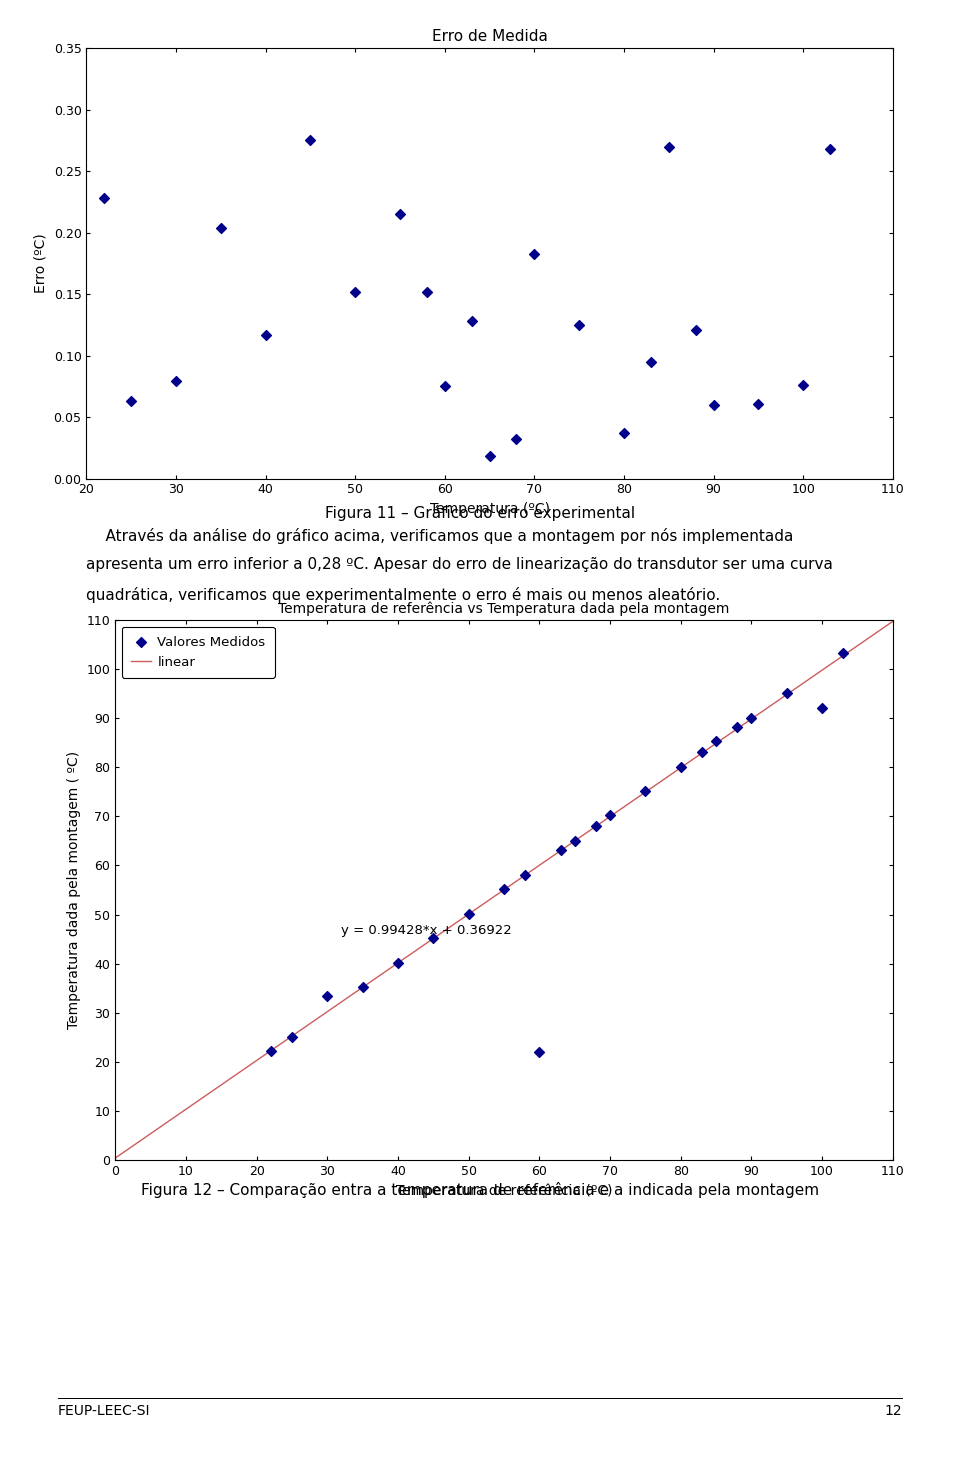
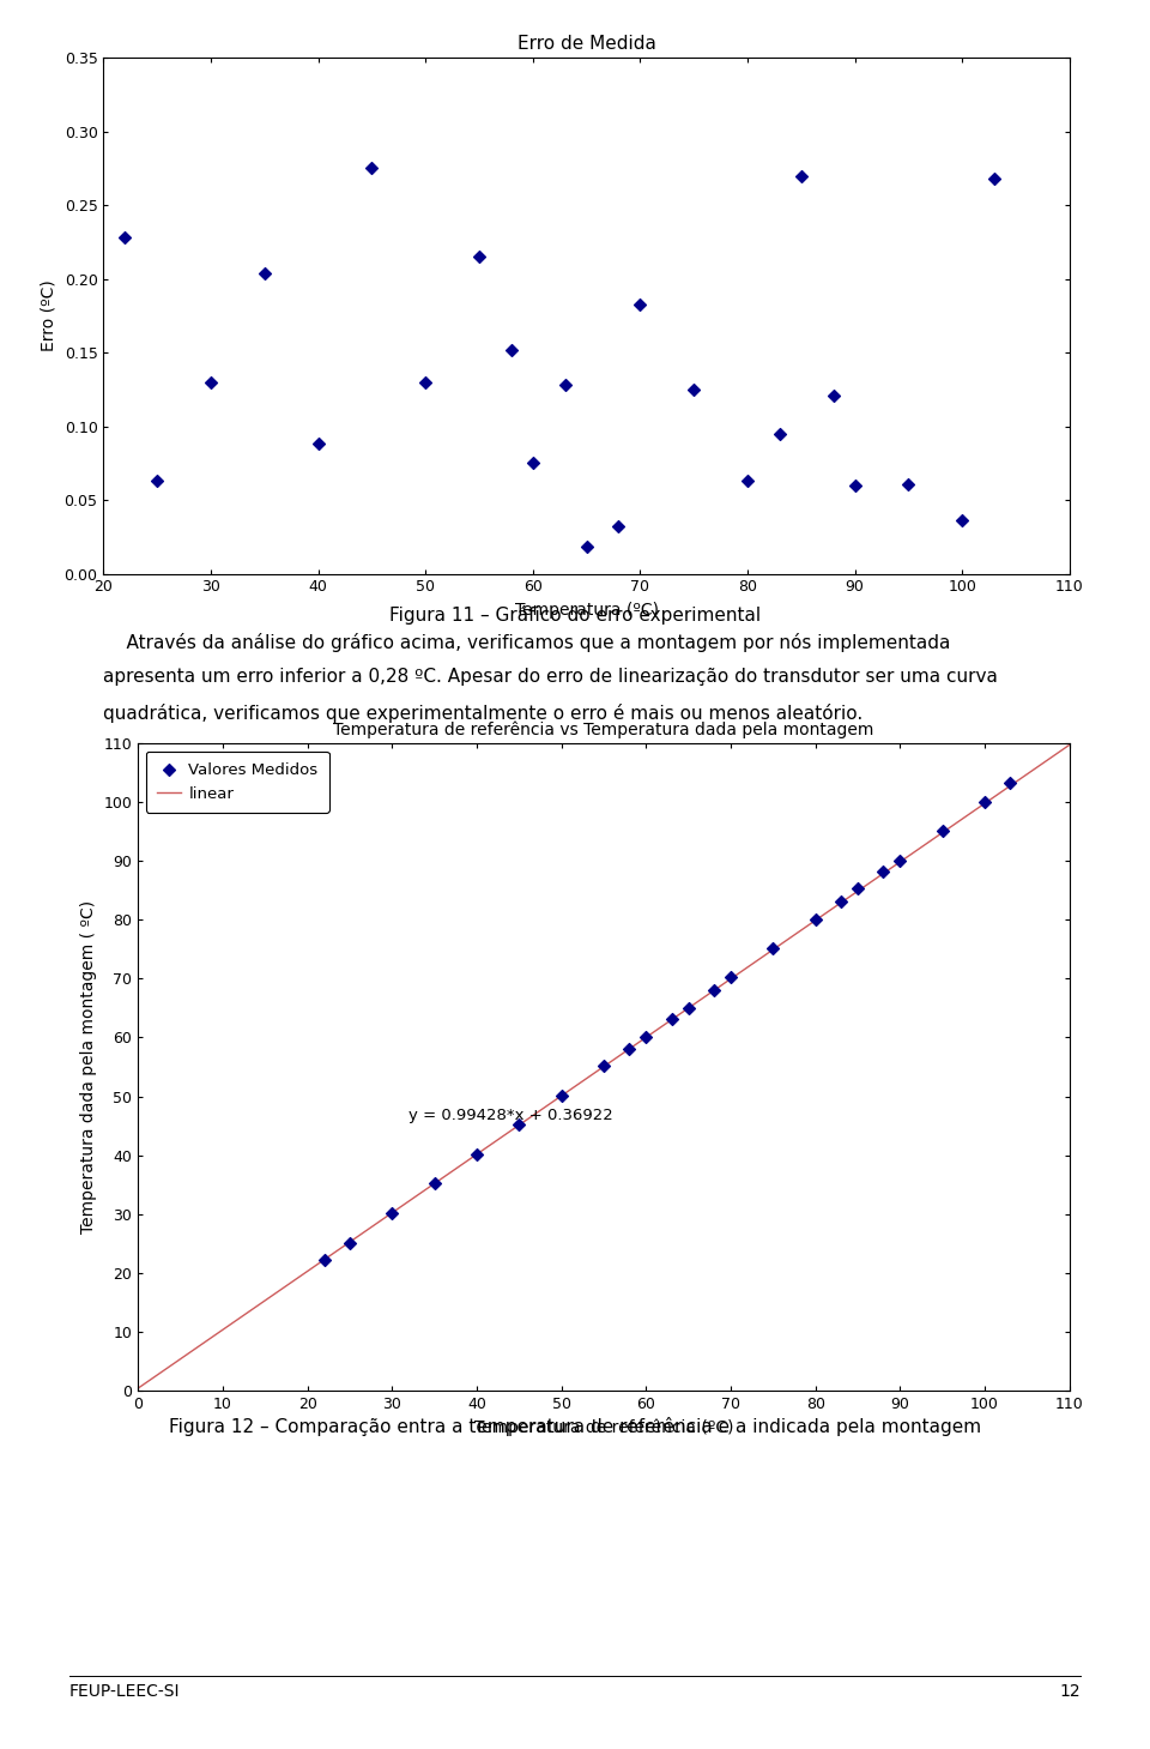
Erro de Medida/30: 0.079 -> 0.130
Erro de Medida/40: 0.117 -> 0.088
Erro de Medida/50: 0.152 -> 0.130
Erro de Medida/80: 0.037 -> 0.063
Erro de Medida/100: 0.076 -> 0.036
Temperatura de referência vs Temperatura dada pela montagem/30: 33.5 -> 30.1
Temperatura de referência vs Temperatura dada pela montagem/60: 22.0 -> 60.1
Temperatura de referência vs Temperatura dada pela montagem/100: 92.0 -> 100.0
